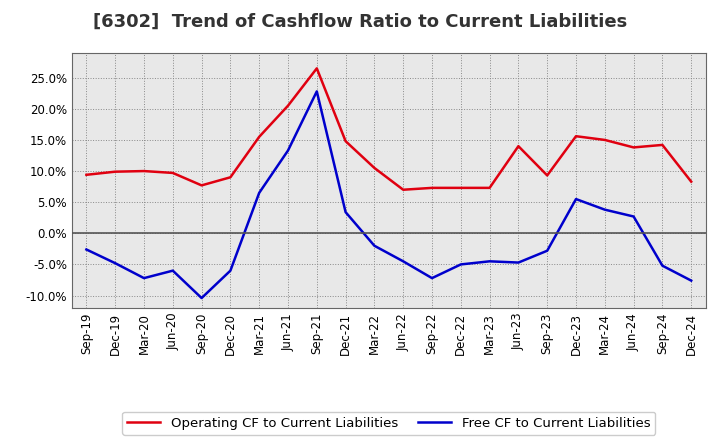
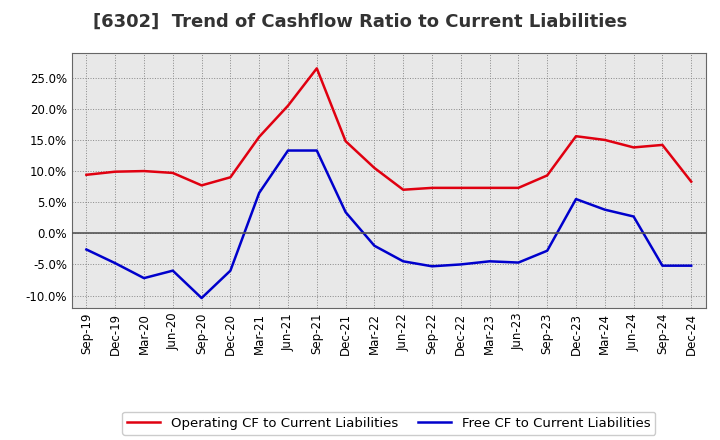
Free CF to Current Liabilities/Sep-21: 22.8% -> 13.3%
Free CF to Current Liabilities/Sep-22: -7.2% -> -5.3%
Operating CF to Current Liabilities/Jun-23: 14.0% -> 7.3%
Free CF to Current Liabilities/Dec-24: -7.6% -> -5.2%
